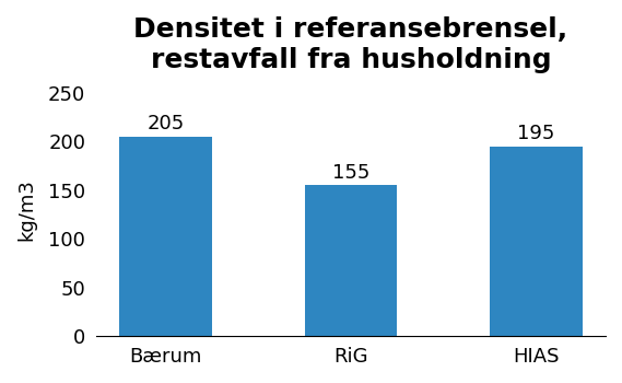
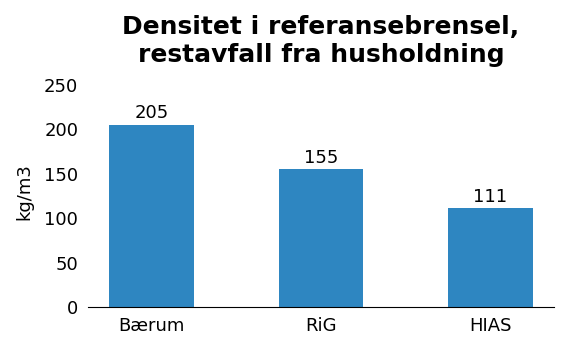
HIAS: 195 -> 111
